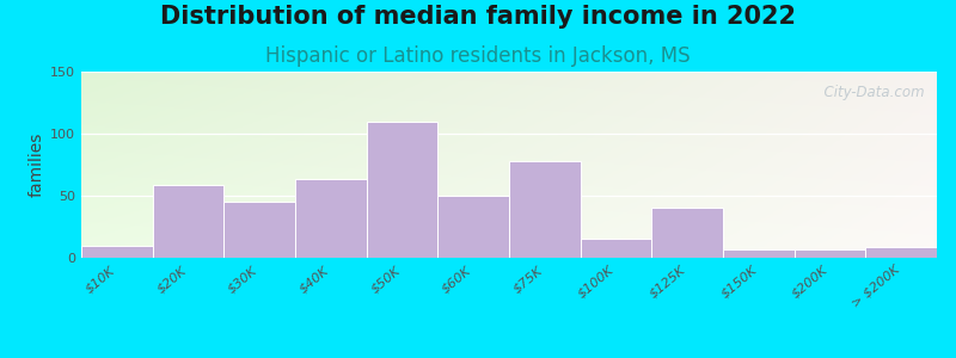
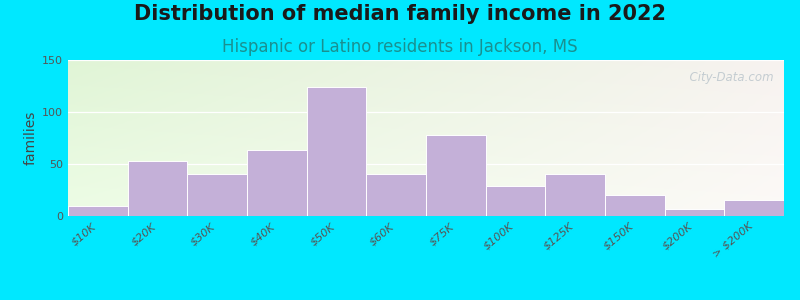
$20K: 59 -> 53
$30K: 45 -> 40
$50K: 110 -> 124
$60K: 50 -> 40
$100K: 15 -> 29
$150K: 7 -> 20
> $200K: 9 -> 15
